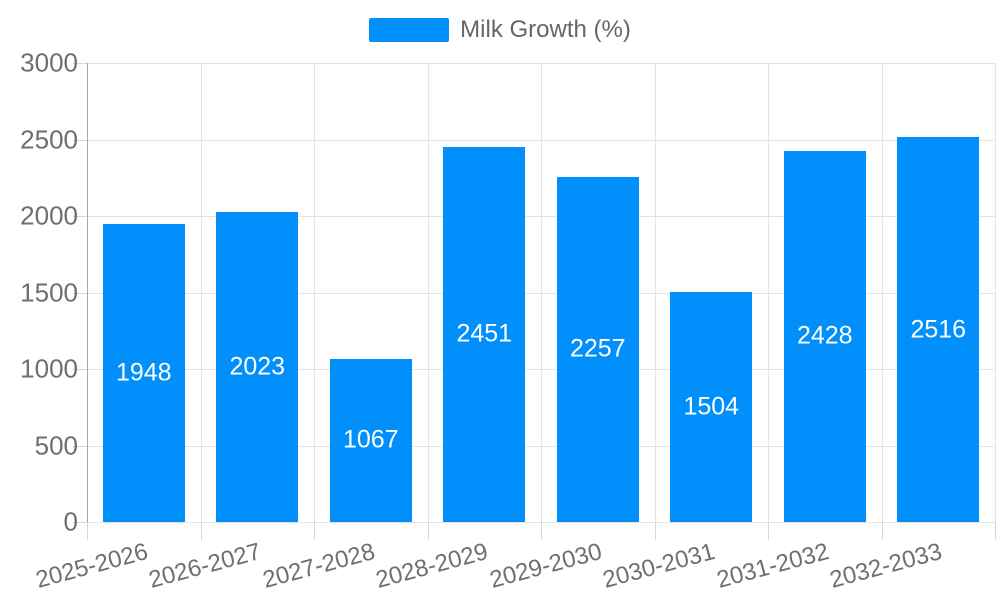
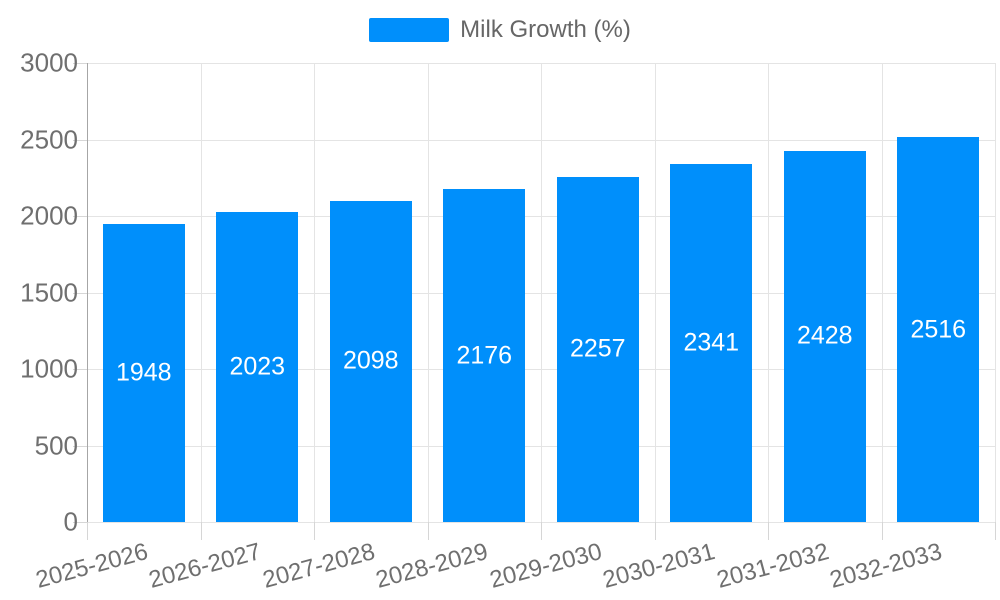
2027-2028: 1067 -> 2098
2028-2029: 2451 -> 2176
2030-2031: 1504 -> 2341
